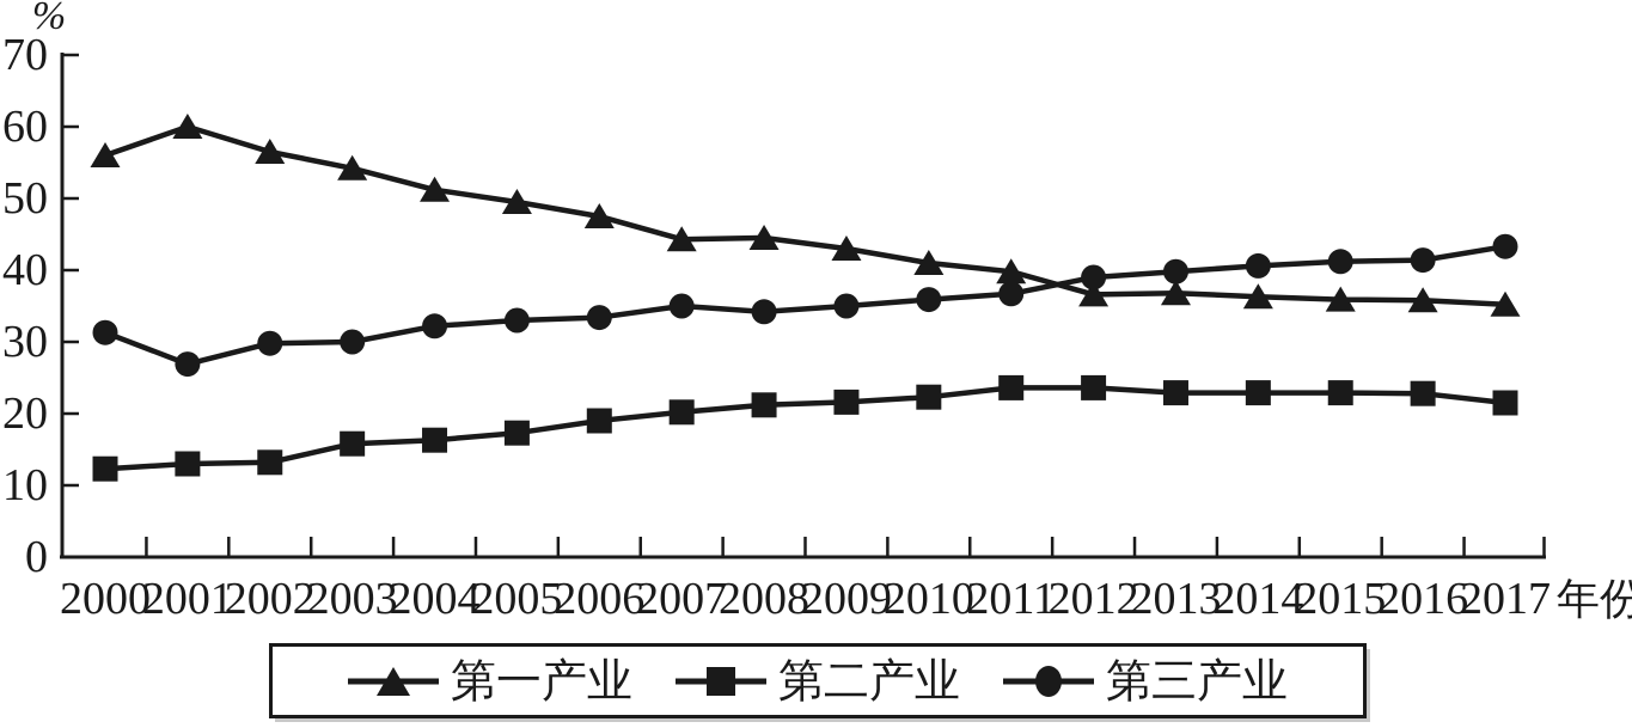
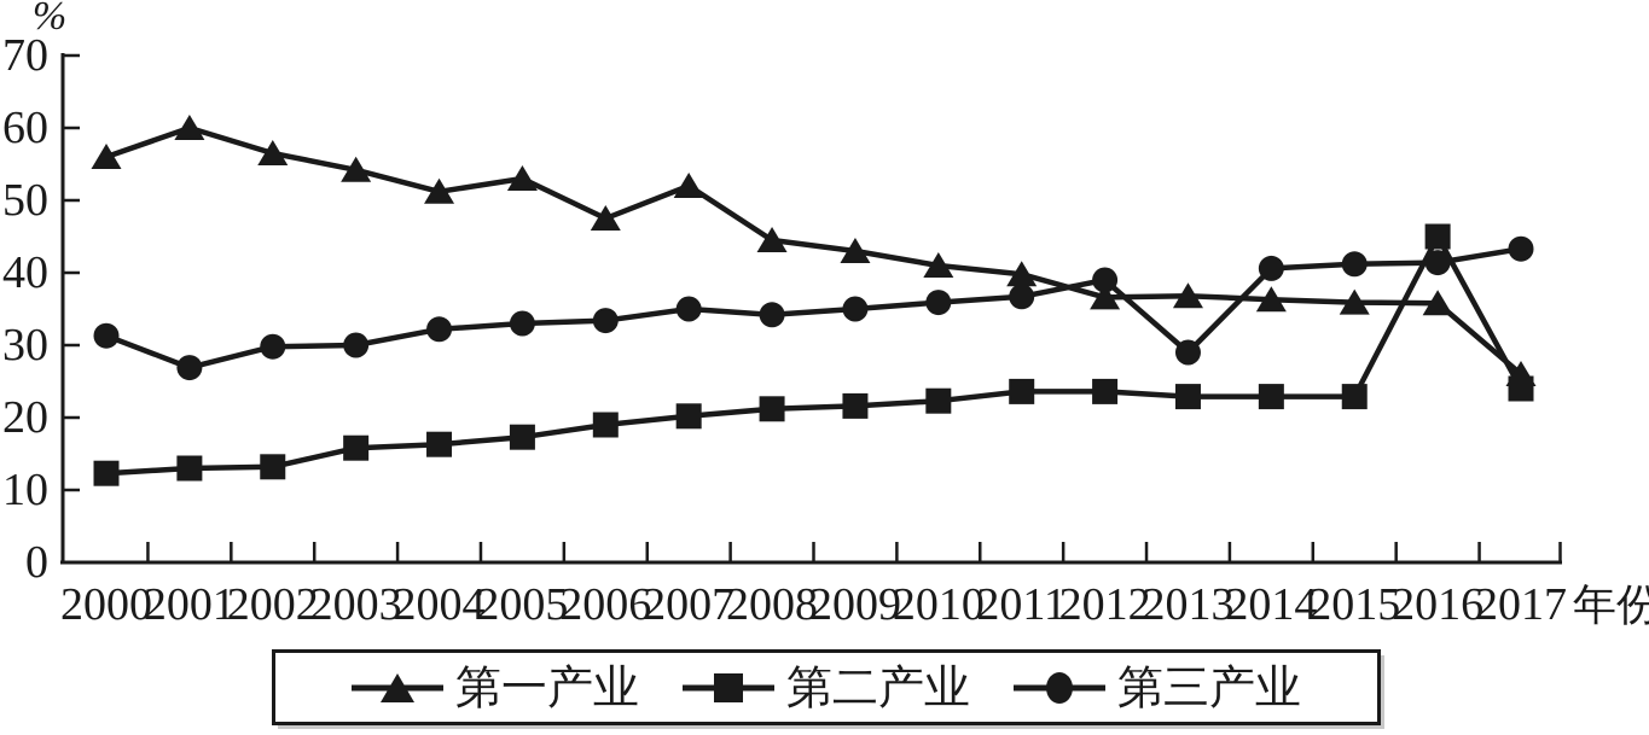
第一产业/2005: 50 -> 53
第一产业/2007: 44 -> 52
第三产业/2013: 40 -> 29
第二产业/2016: 23 -> 45
第一产业/2017: 35 -> 26
第二产业/2017: 22 -> 24
